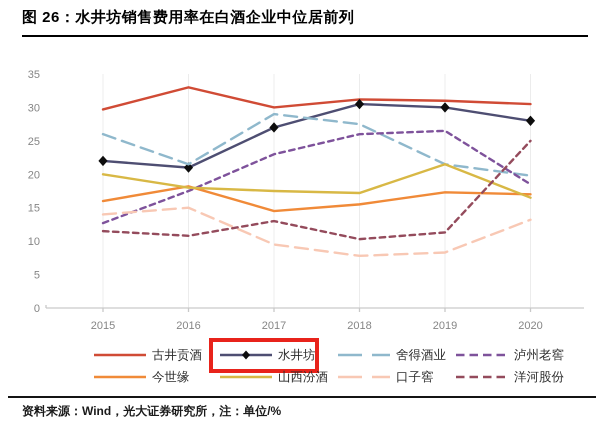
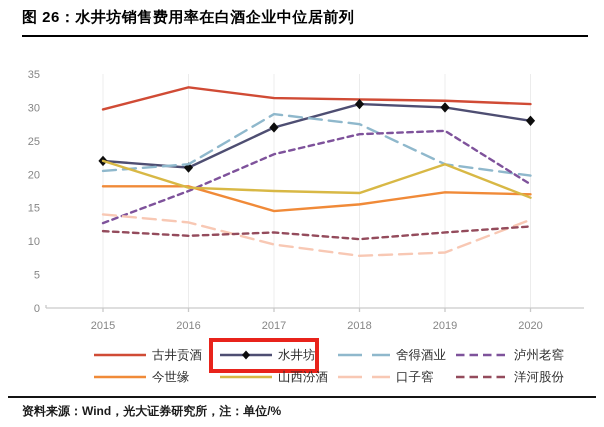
舍得酒业/2015: 26 -> 20
今世缘/2015: 16 -> 18
山西汾酒/2015: 20 -> 22
口子窖/2016: 15 -> 13
古井贡酒/2017: 30 -> 31
洋河股份/2017: 13 -> 11
洋河股份/2020: 25 -> 12
